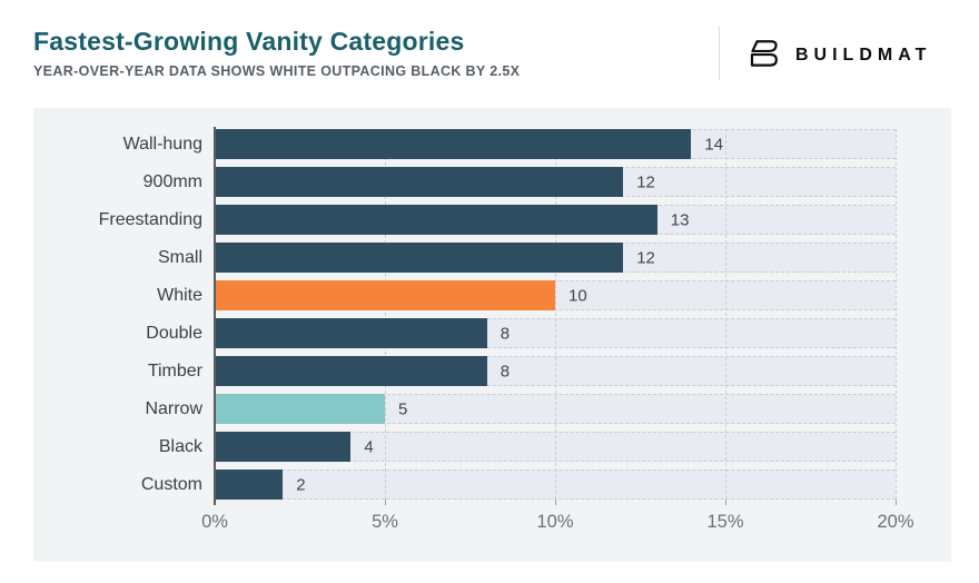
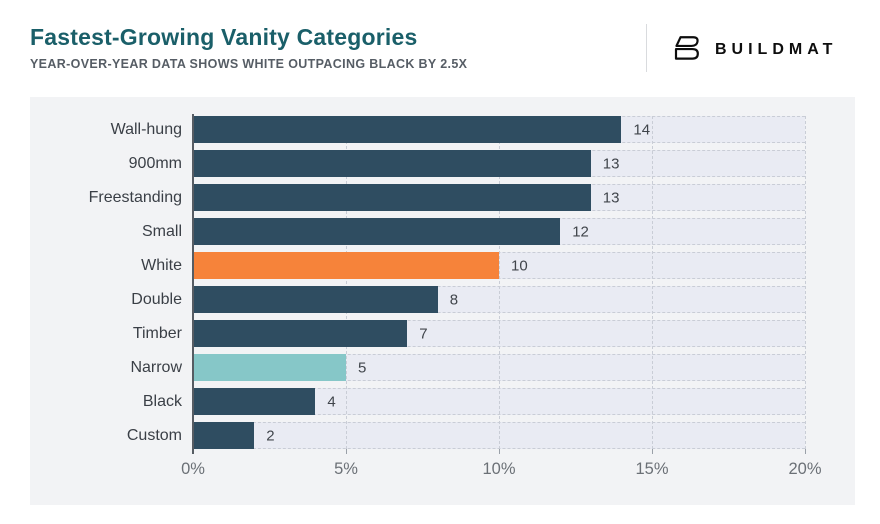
900mm: 12 -> 13
Timber: 8 -> 7
